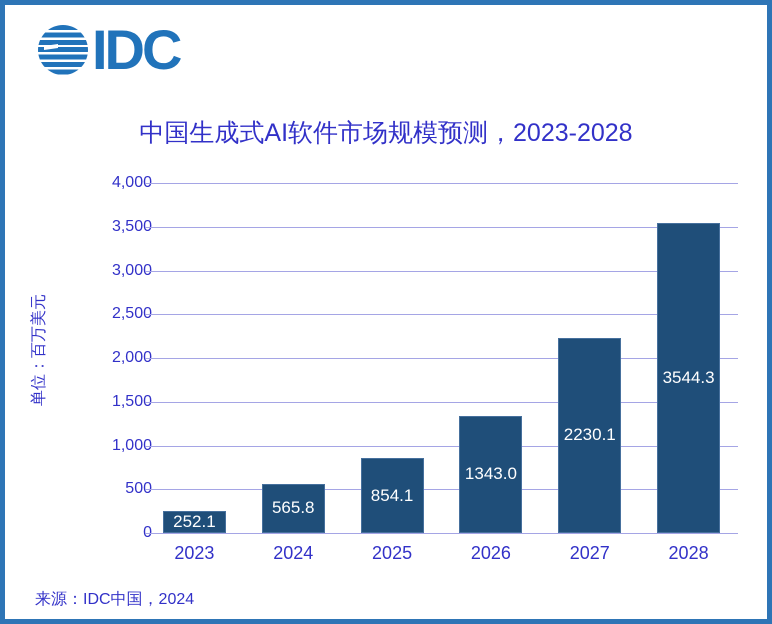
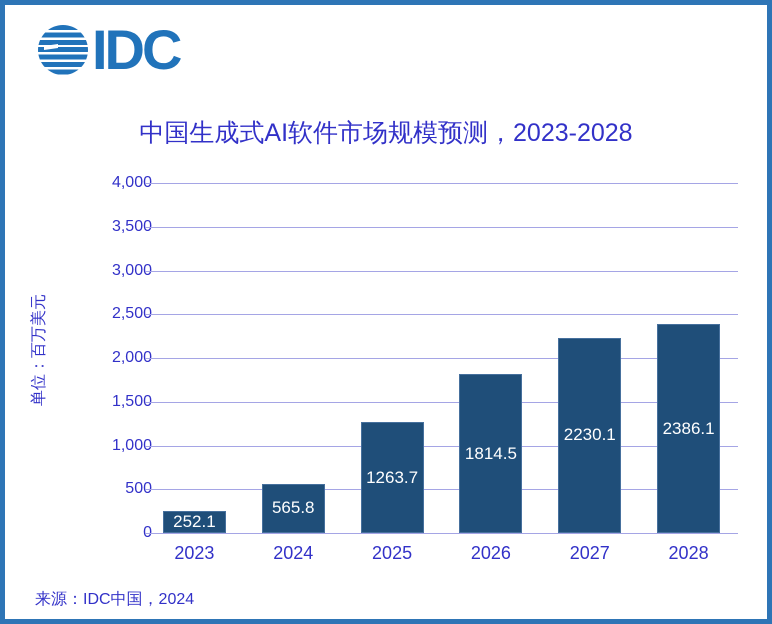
2025: 854.1 -> 1263.7
2026: 1343.0 -> 1814.5
2028: 3544.3 -> 2386.1
